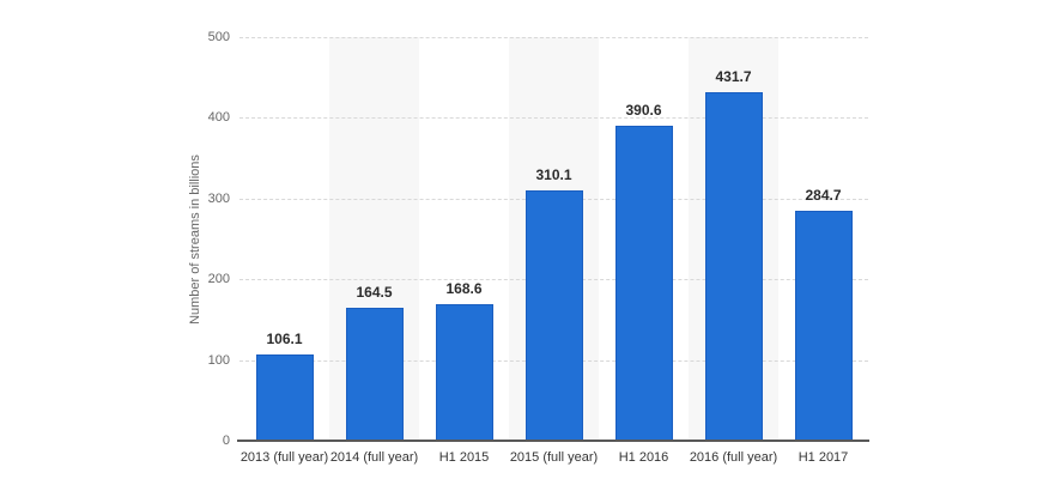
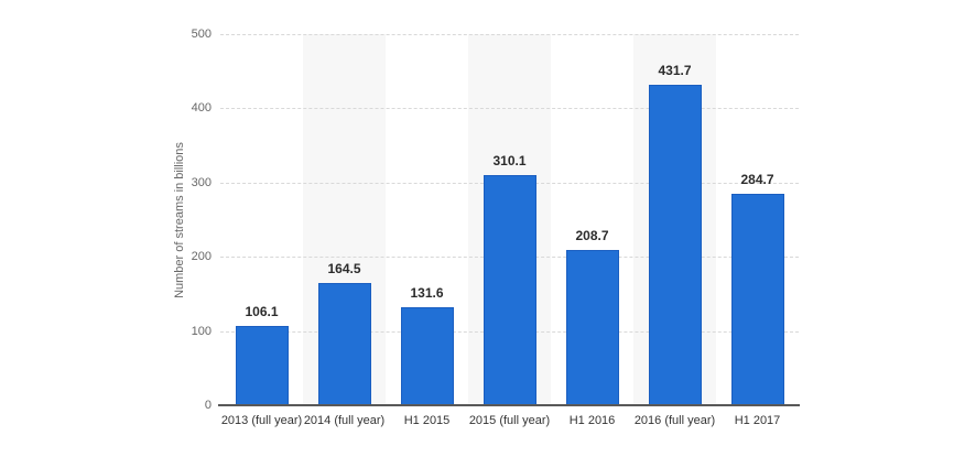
H1 2015: 168.6 -> 131.6
H1 2016: 390.6 -> 208.7
